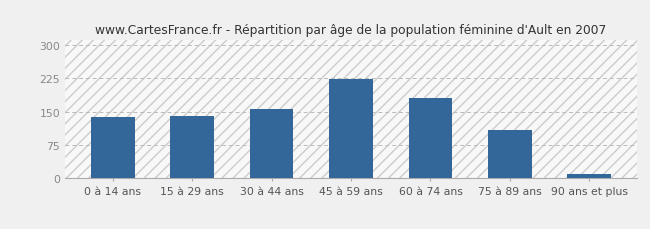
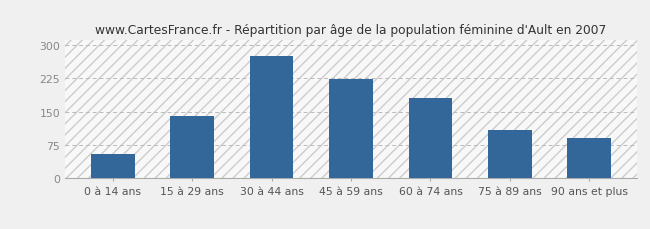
0 à 14 ans: 138 -> 55
30 à 44 ans: 156 -> 275
90 ans et plus: 10 -> 90
